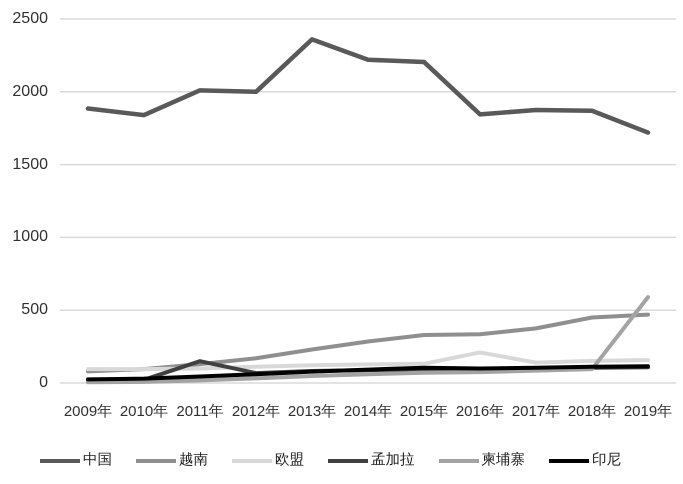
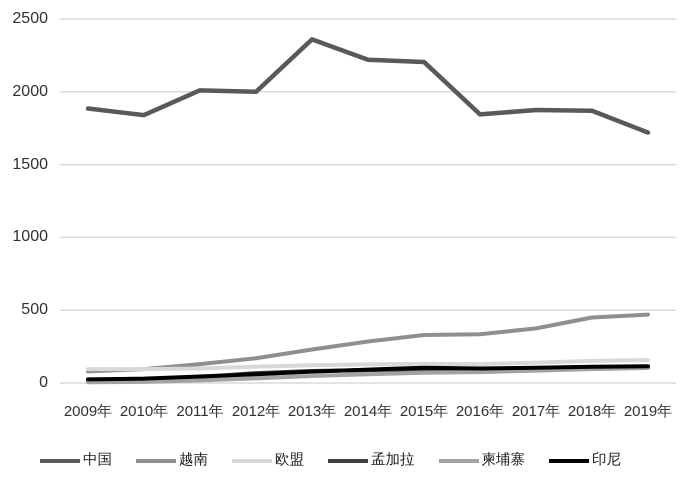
孟加拉/2011年: 150 -> 40
欧盟/2016年: 210 -> 130
柬埔寨/2019年: 590 -> 100
